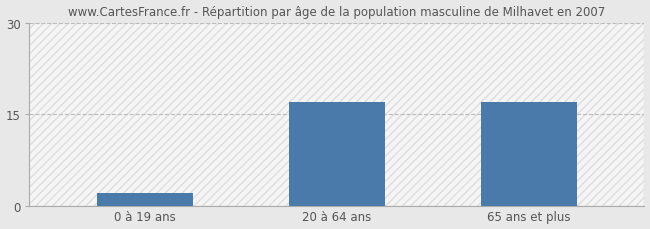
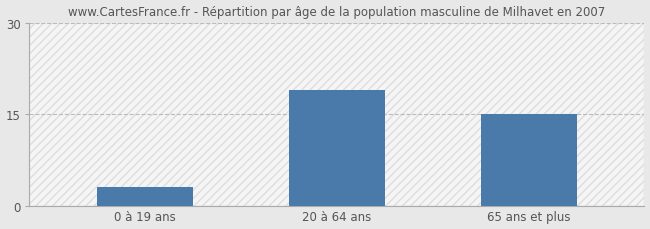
0 à 19 ans: 2 -> 3
20 à 64 ans: 17 -> 19
65 ans et plus: 17 -> 15
